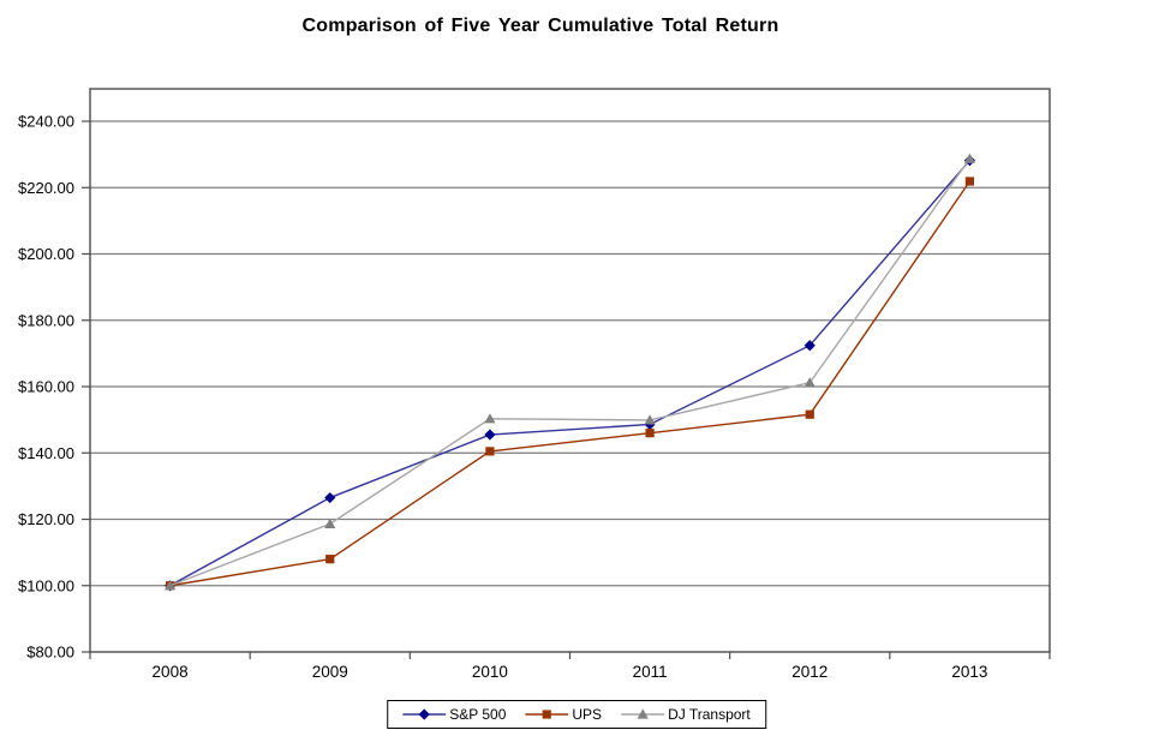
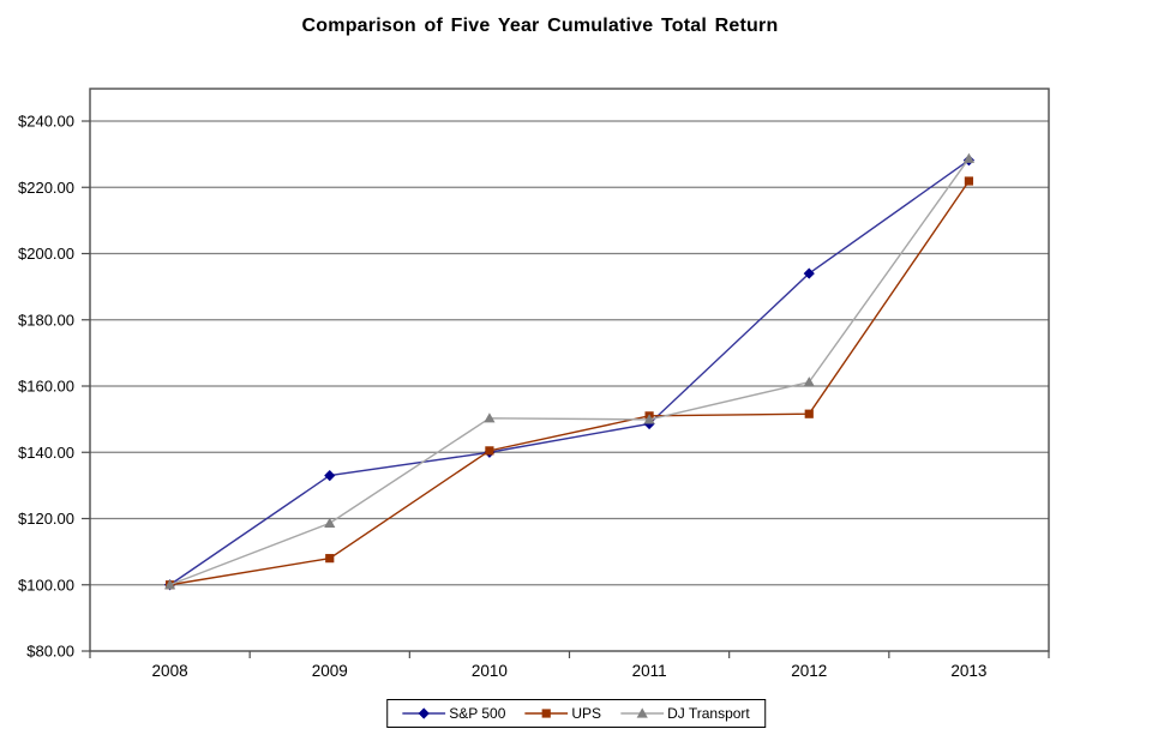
S&P 500/2009: $126 -> $133
S&P 500/2010: $146 -> $140
UPS/2011: $146 -> $151
S&P 500/2012: $172 -> $194
